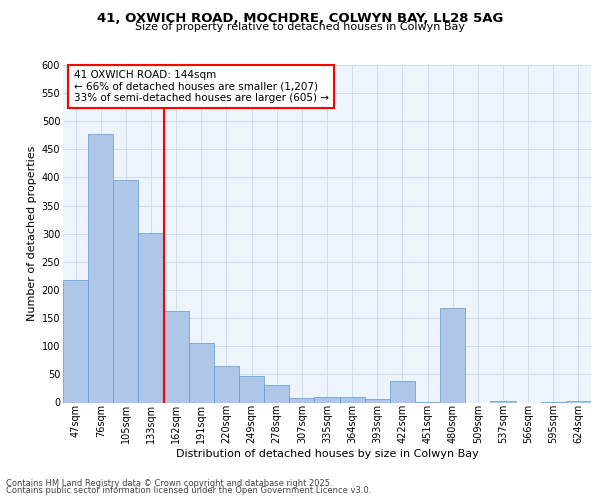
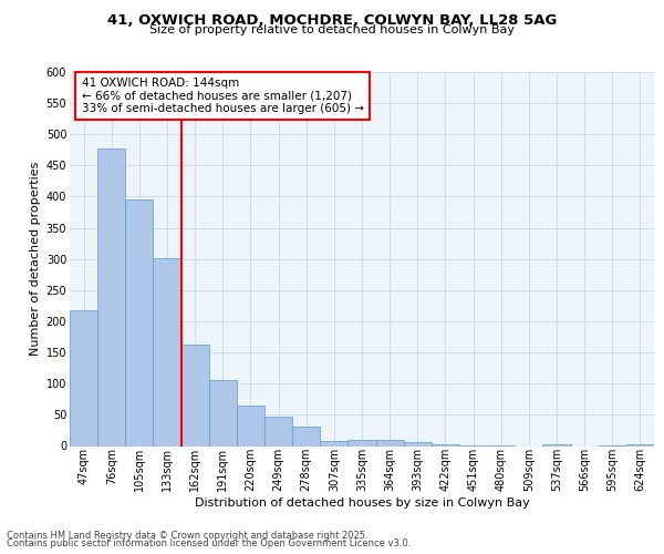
422sqm: 38 -> 3
480sqm: 168 -> 1
